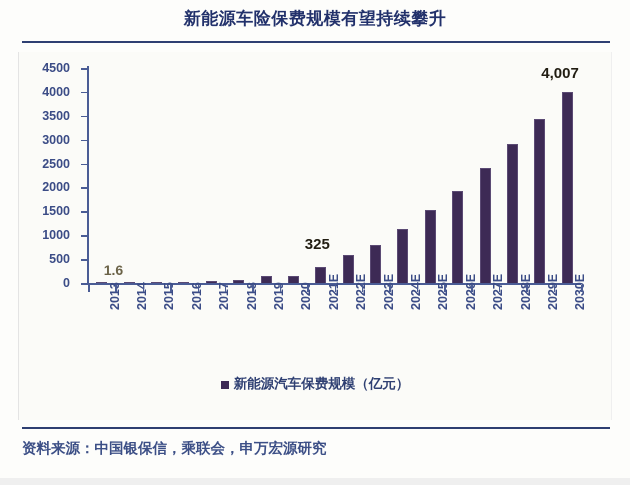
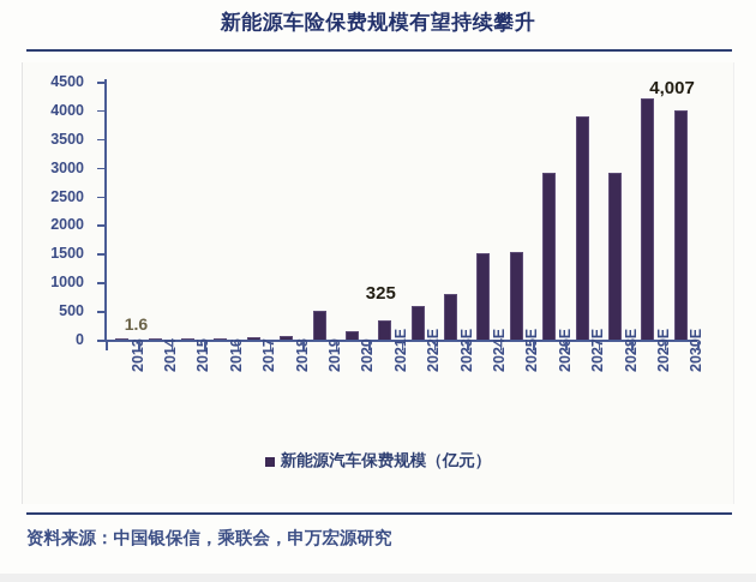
2019: 100 -> 500
2024E: 1100 -> 1500
2026E: 1900 -> 2900
2027E: 2400 -> 3900
2029E: 3400 -> 4200
